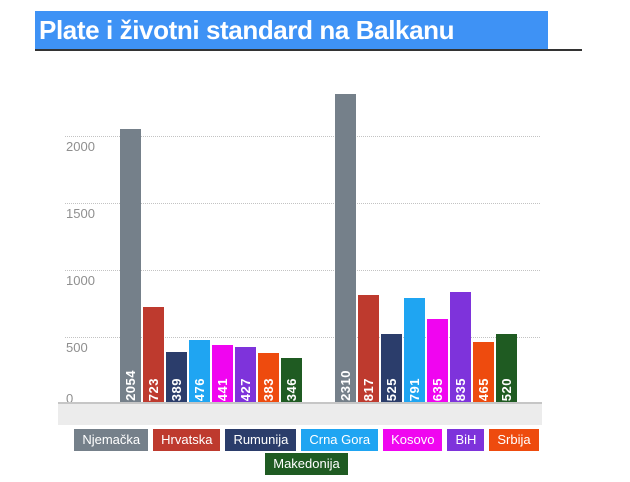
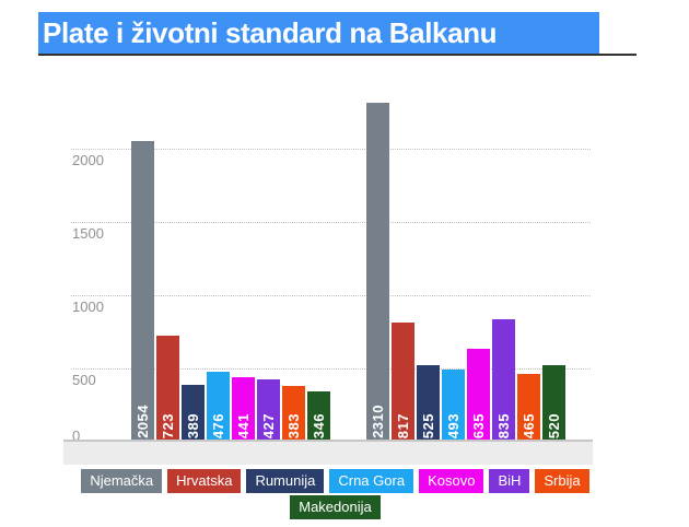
Crna Gora/Potrošnja po domaćinstvu (EUR): 791 -> 493
